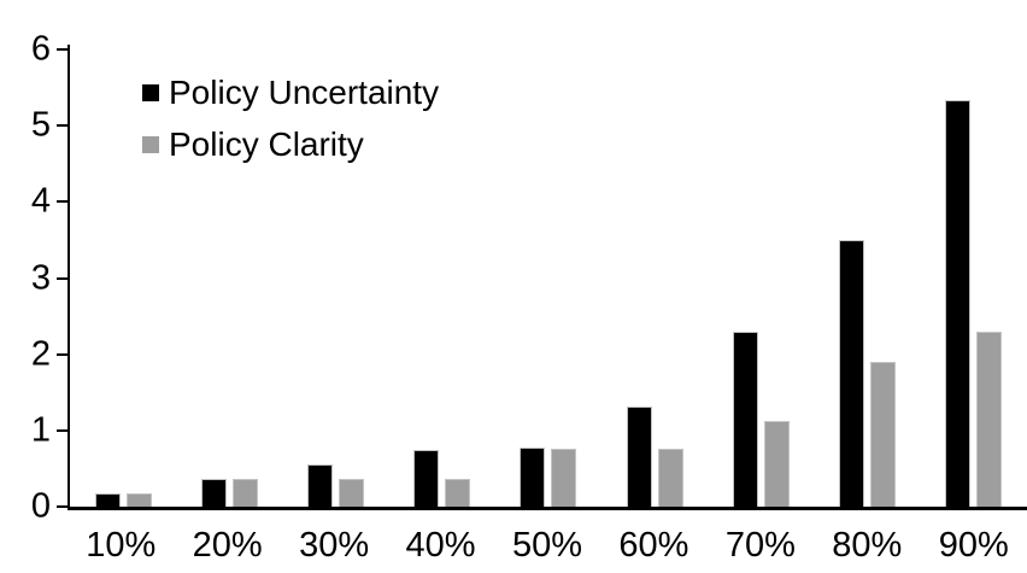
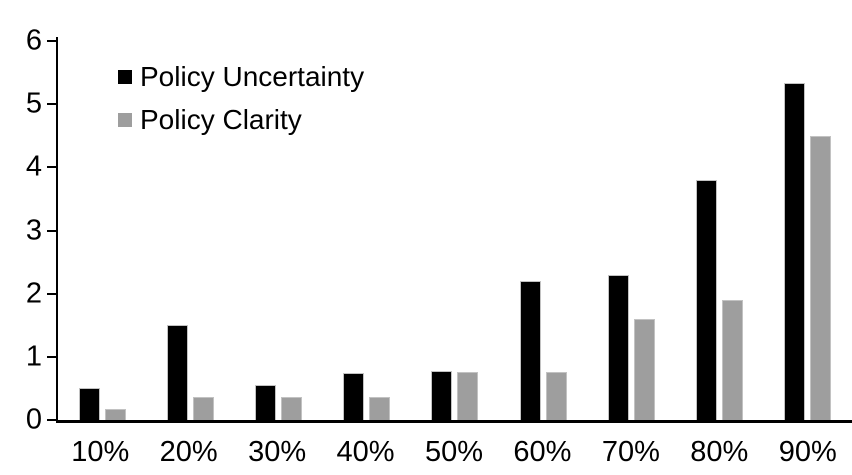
Policy Uncertainty/10%: 0.2 -> 0.5
Policy Uncertainty/20%: 0.4 -> 1.5
Policy Uncertainty/60%: 1.3 -> 2.2
Policy Clarity/70%: 1.1 -> 1.6
Policy Uncertainty/80%: 3.5 -> 3.8
Policy Clarity/90%: 2.3 -> 4.5
